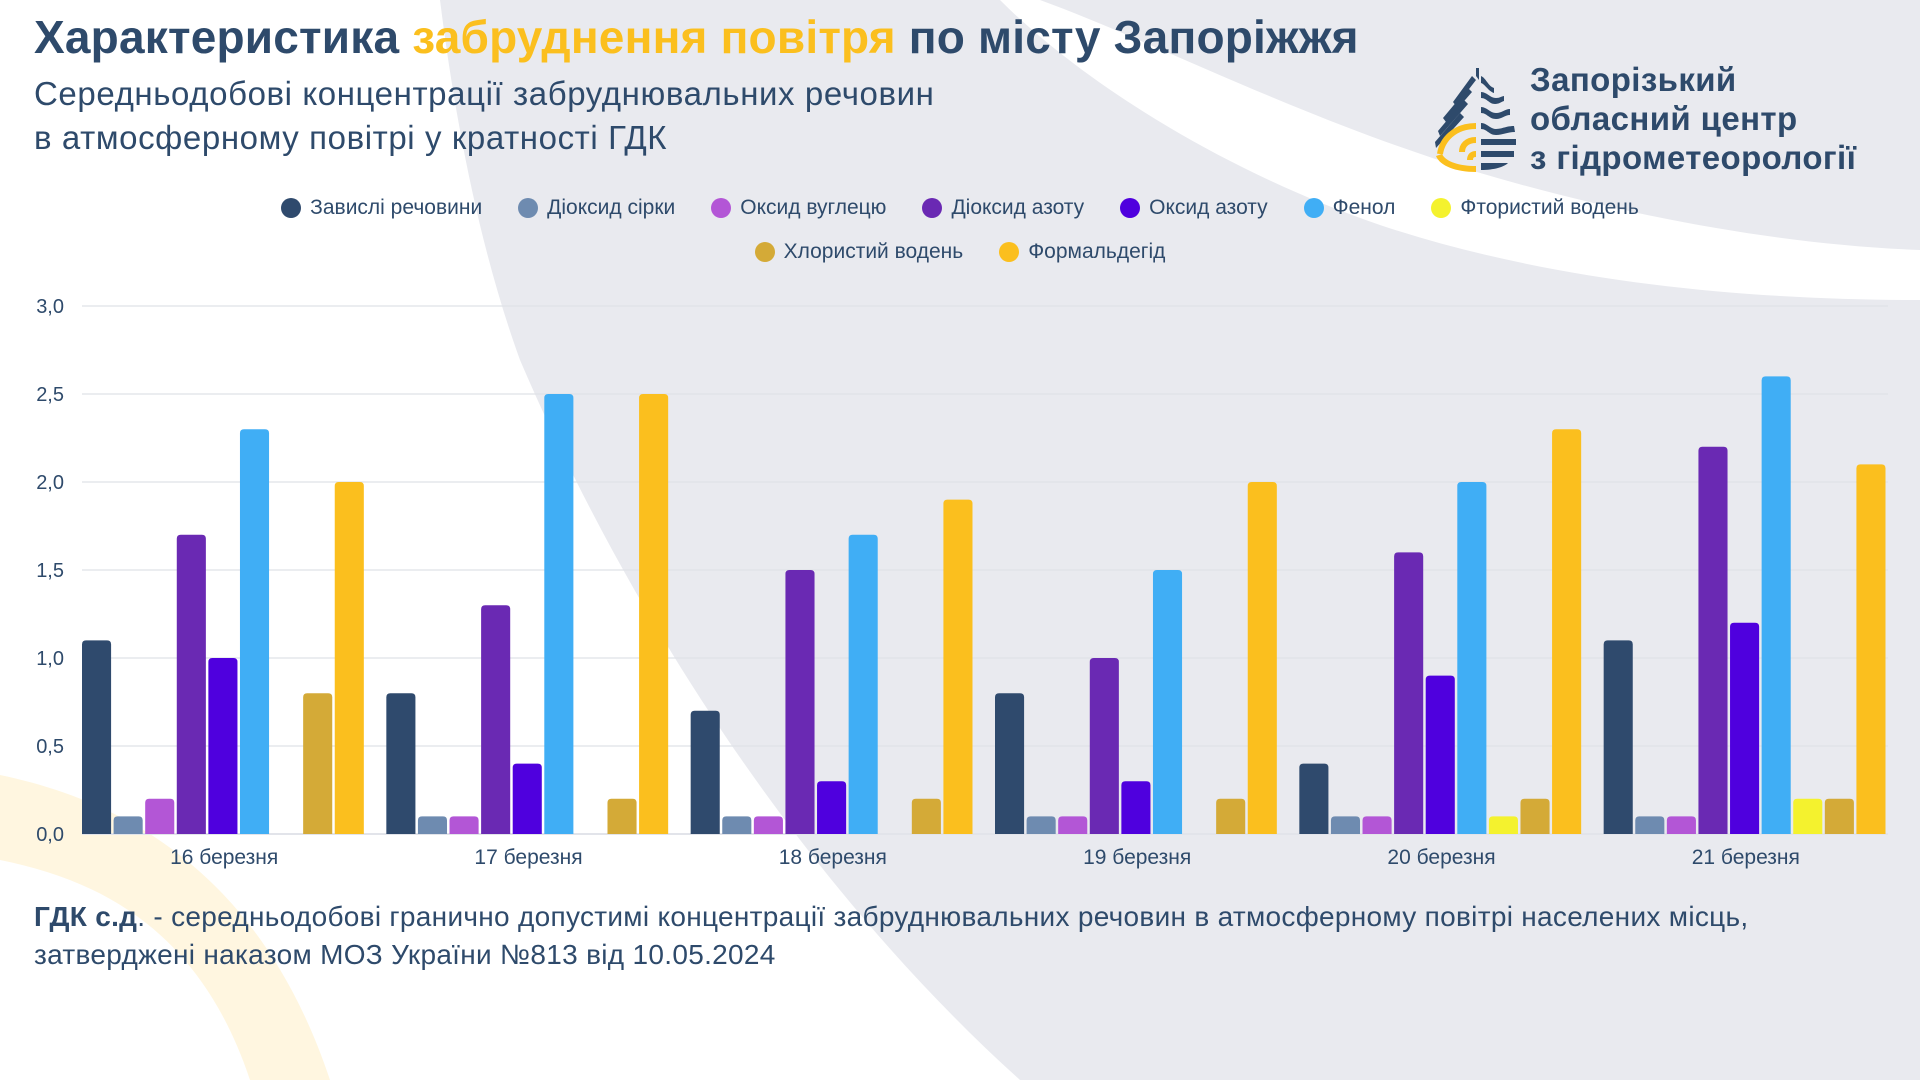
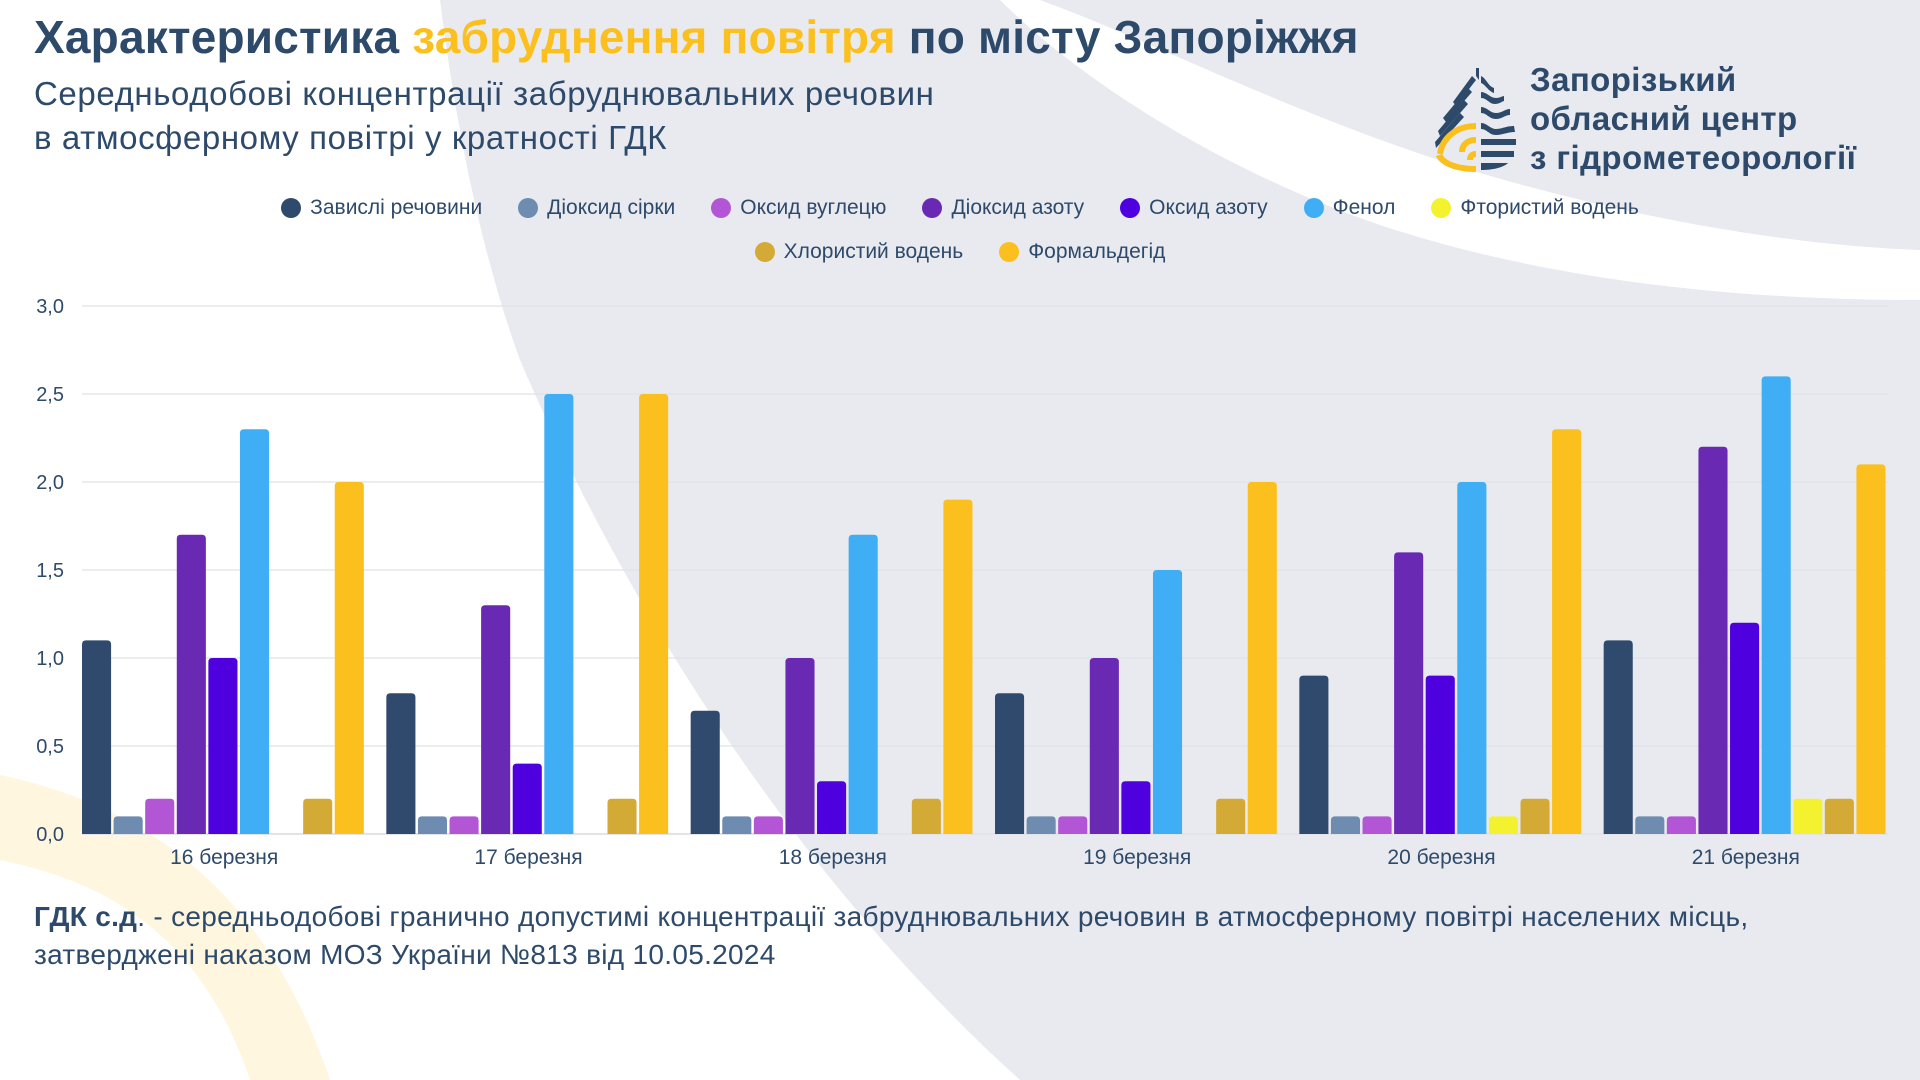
Хлористий водень/16 березня: 0,8 -> 0,2
Діоксид азоту/18 березня: 1,5 -> 1,0
Завислі речовини/20 березня: 0,4 -> 0,9
